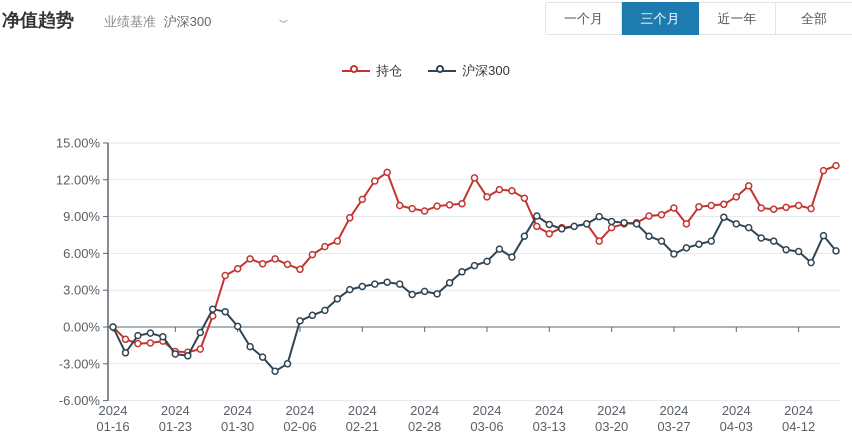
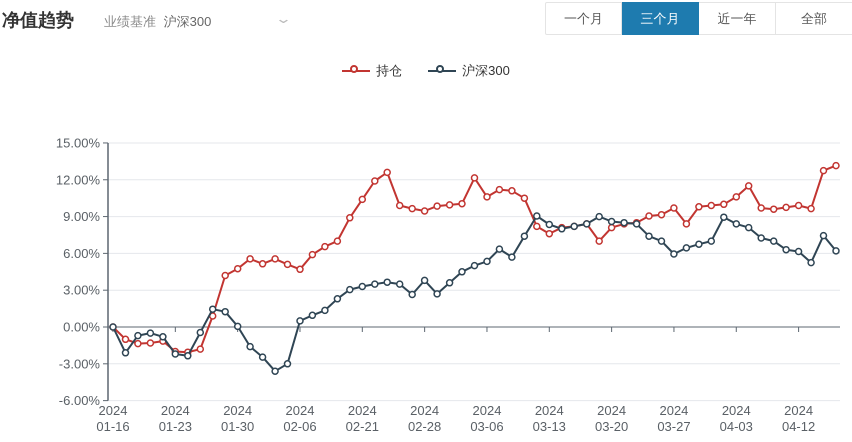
沪深300/02-28: 2.9% -> 3.8%
